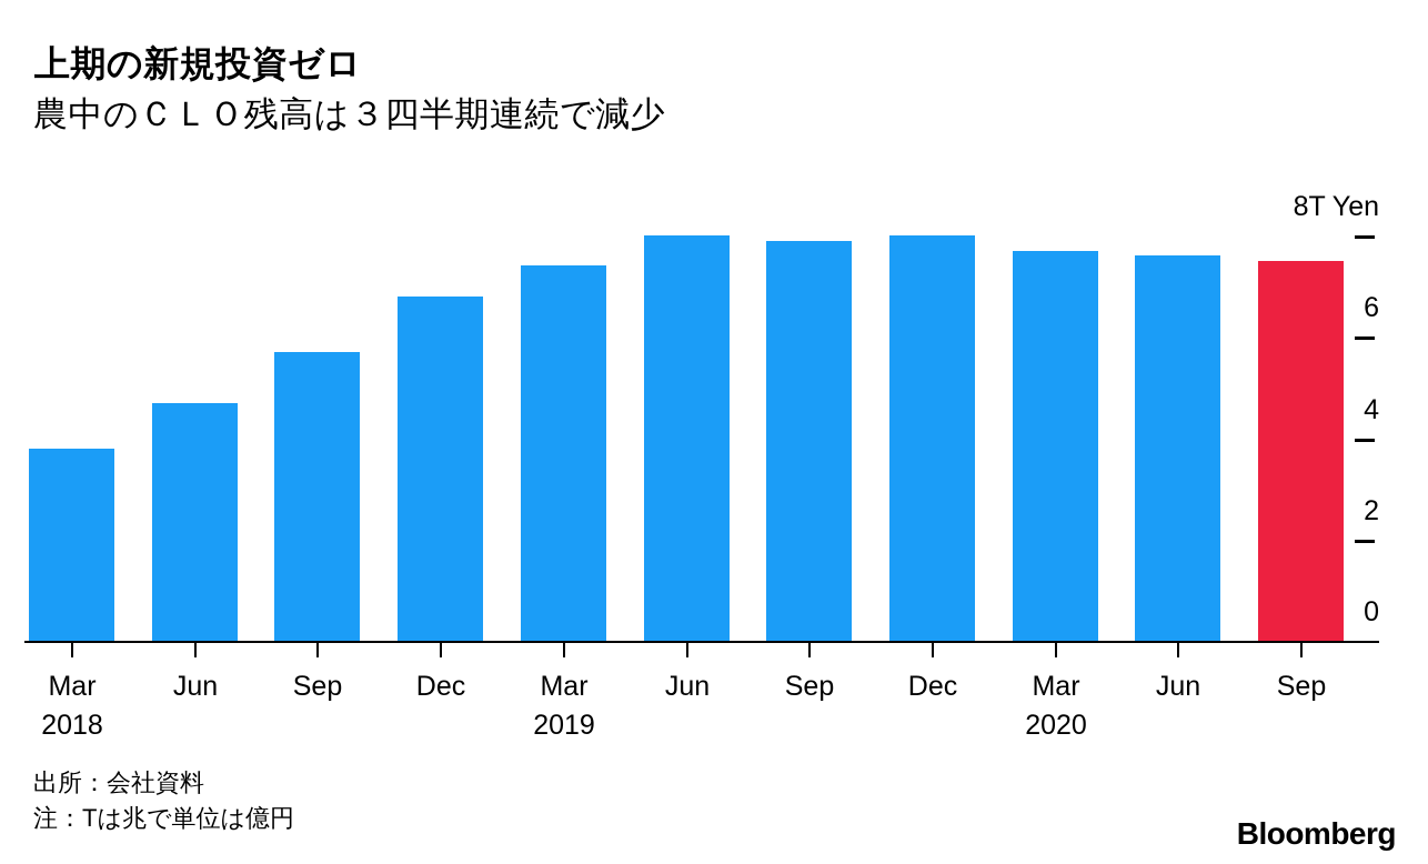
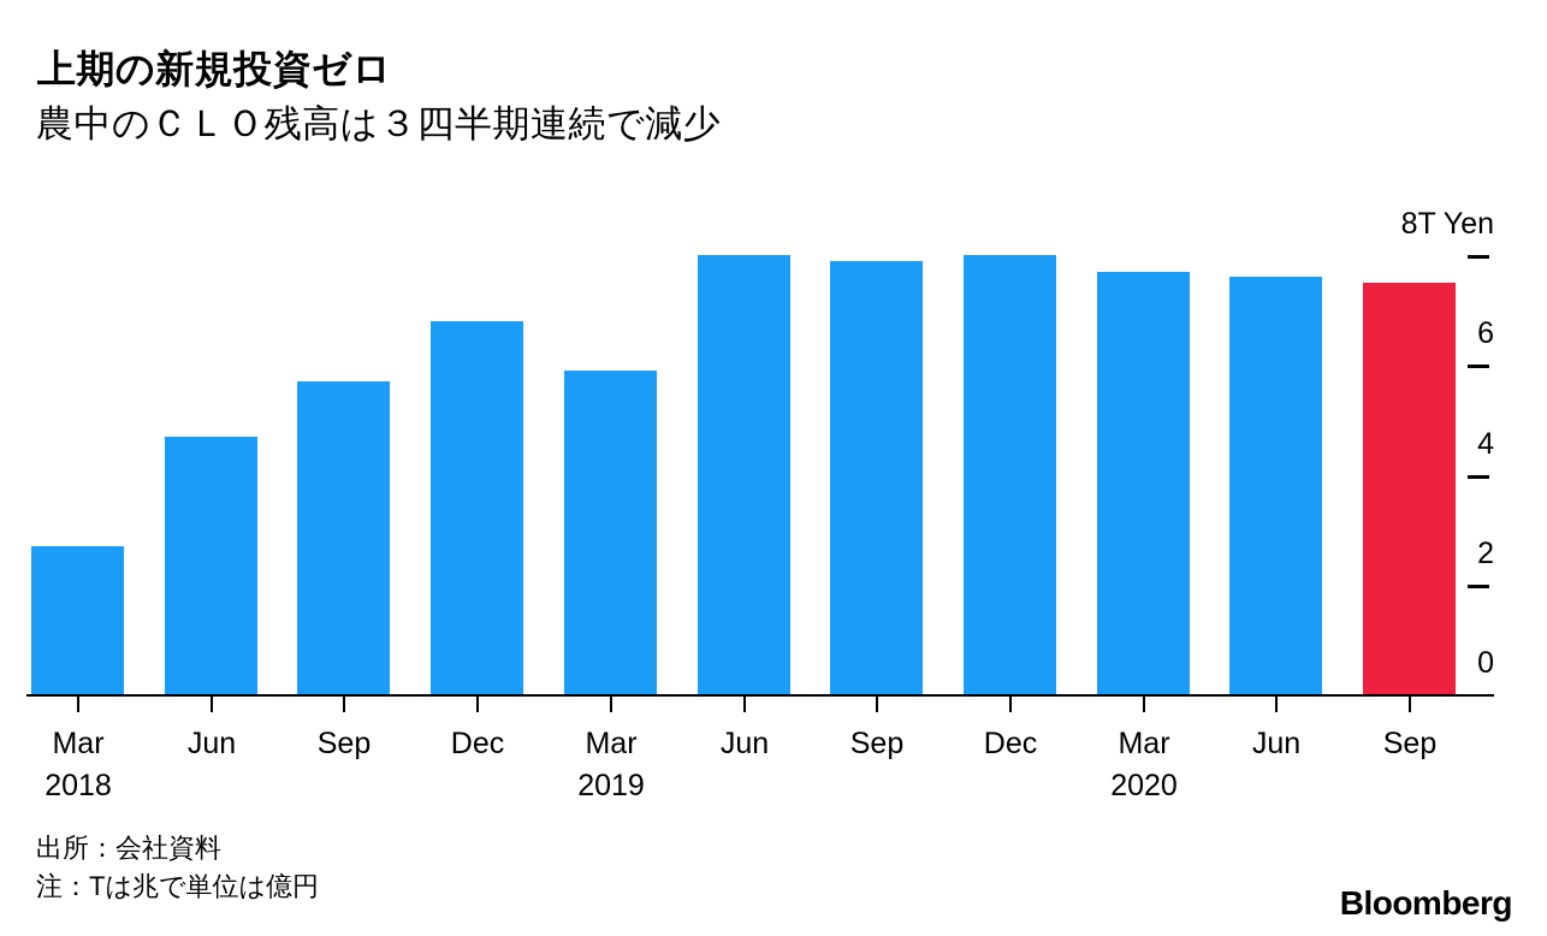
Mar 2018: 3.8 -> 2.7
Mar 2019: 7.4 -> 5.9
